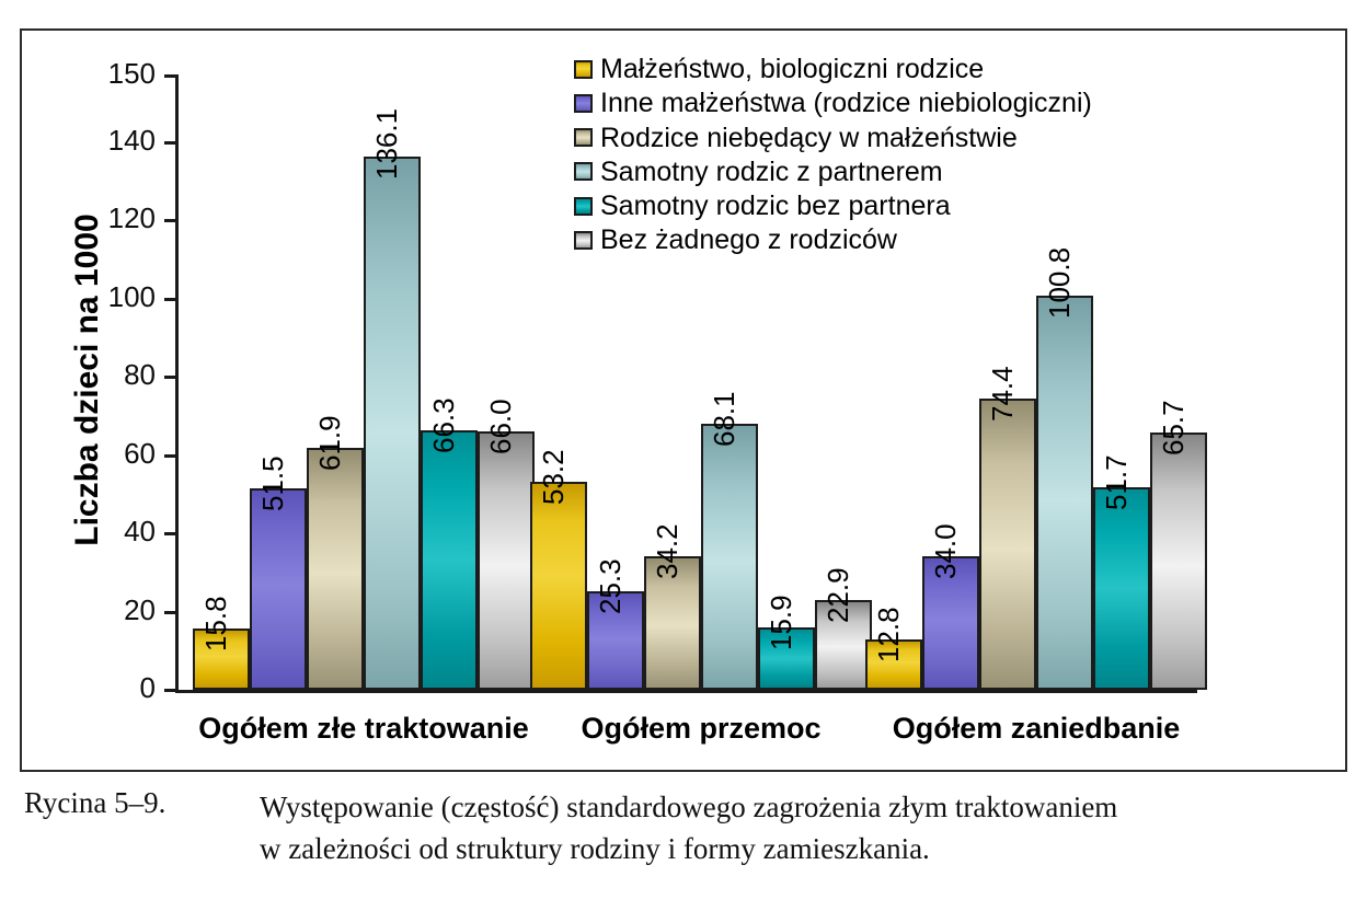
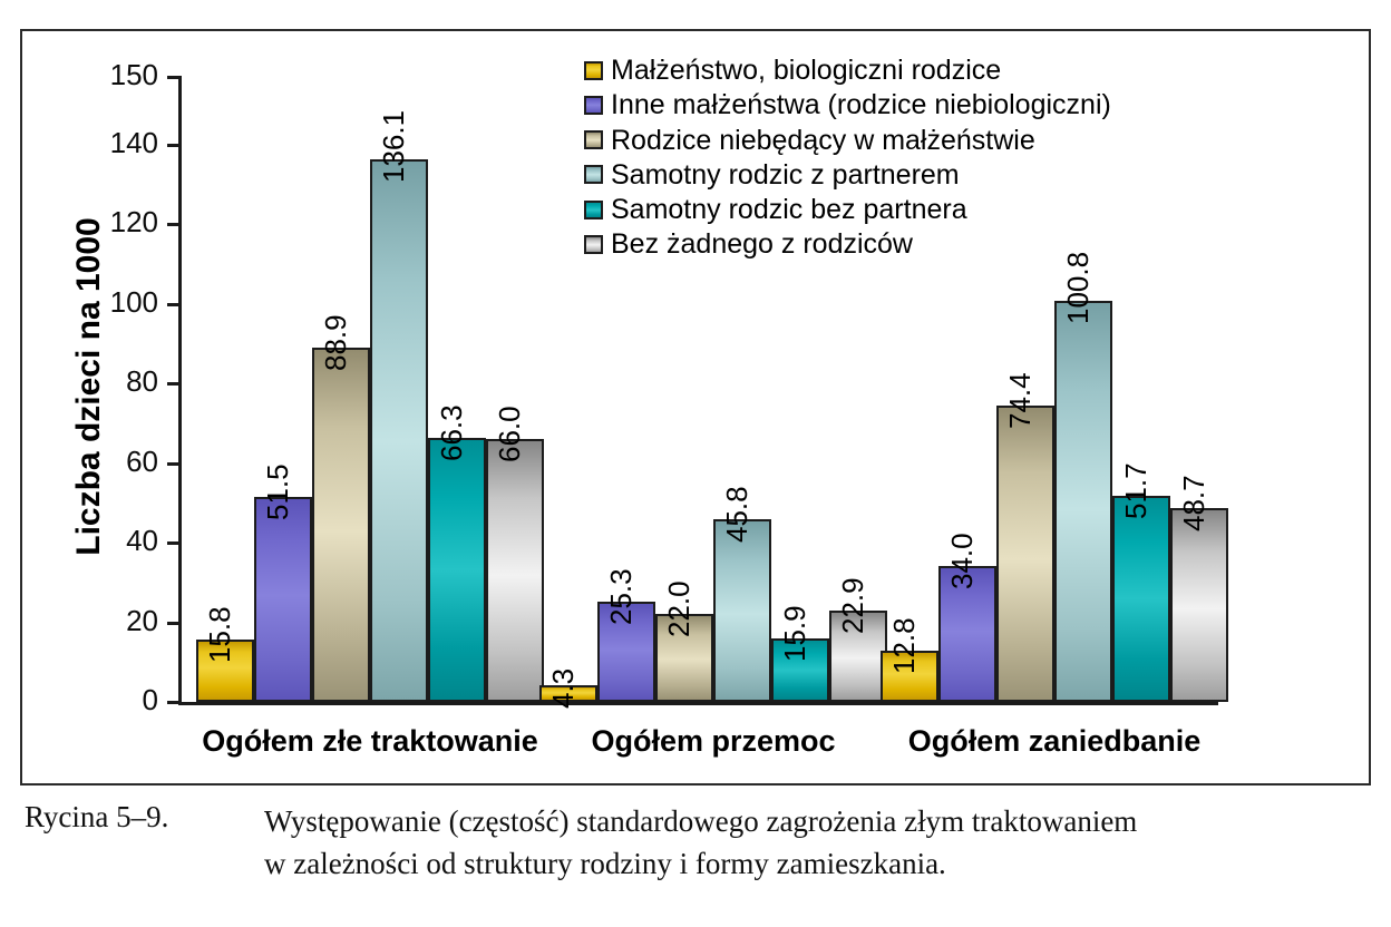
Rodzice niebędący w małżeństwie/Ogółem złe traktowanie: 61.9 -> 88.9
Małżeństwo, biologiczni rodzice/Ogółem przemoc: 53.2 -> 4.3
Rodzice niebędący w małżeństwie/Ogółem przemoc: 34.2 -> 22.0
Samotny rodzic z partnerem/Ogółem przemoc: 68.1 -> 45.8
Bez żadnego z rodziców/Ogółem zaniedbanie: 65.7 -> 48.7
